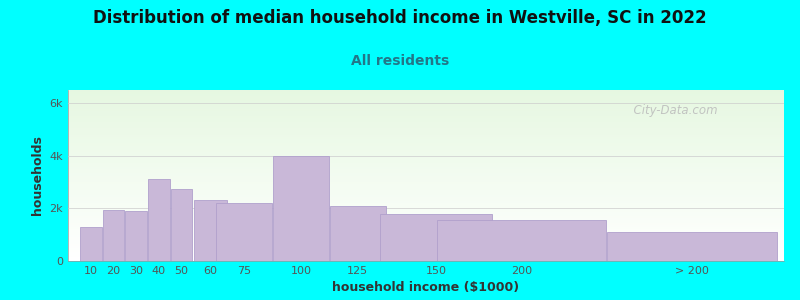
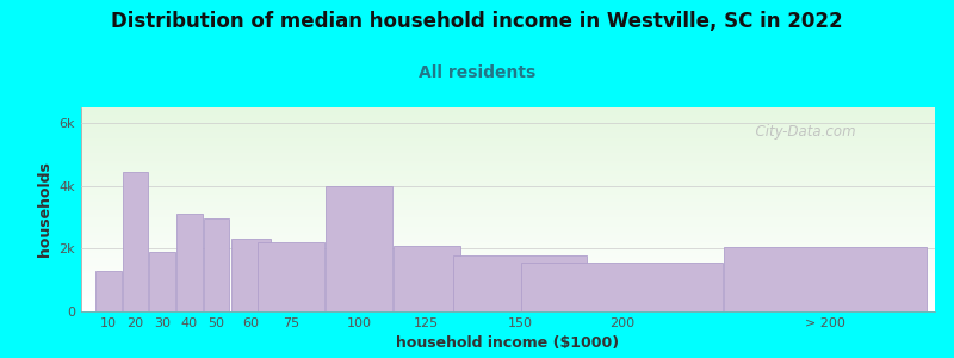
20: 1.95k -> 4.45k
50: 2.75k -> 2.95k
> 200: 1.10k -> 2.05k
